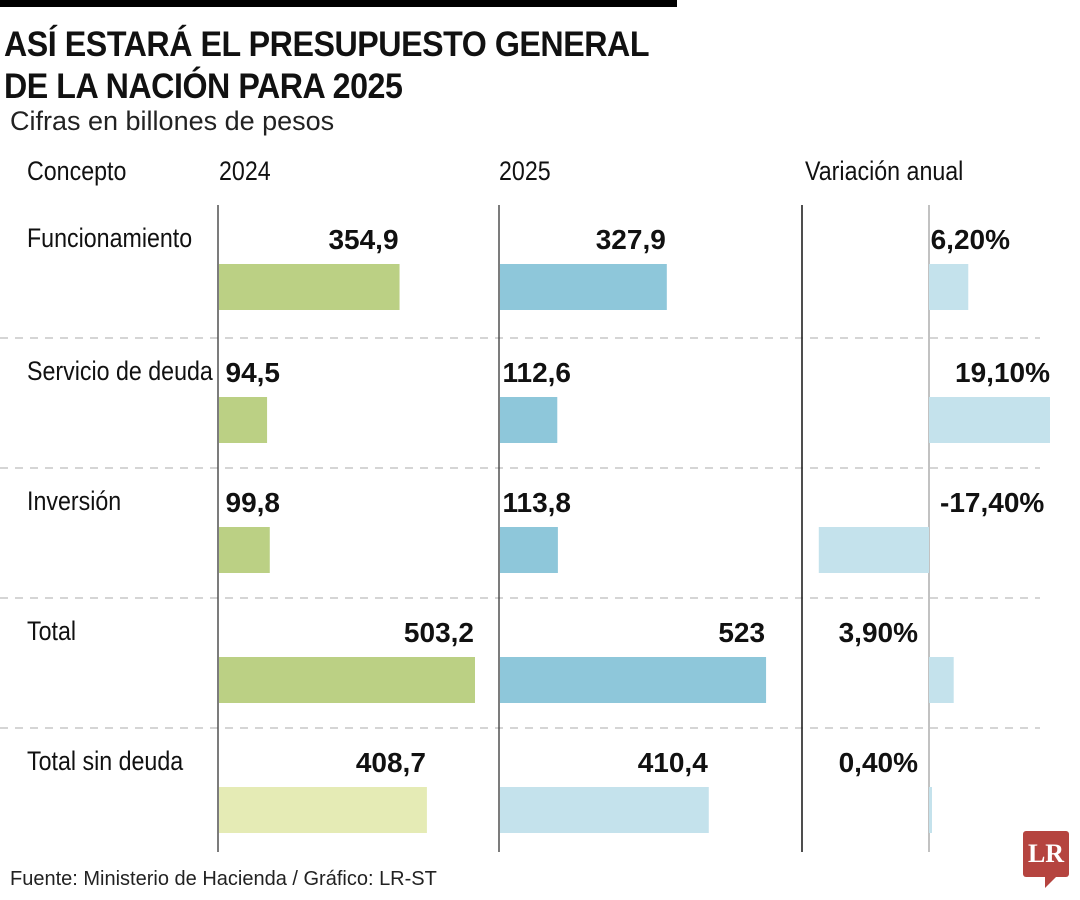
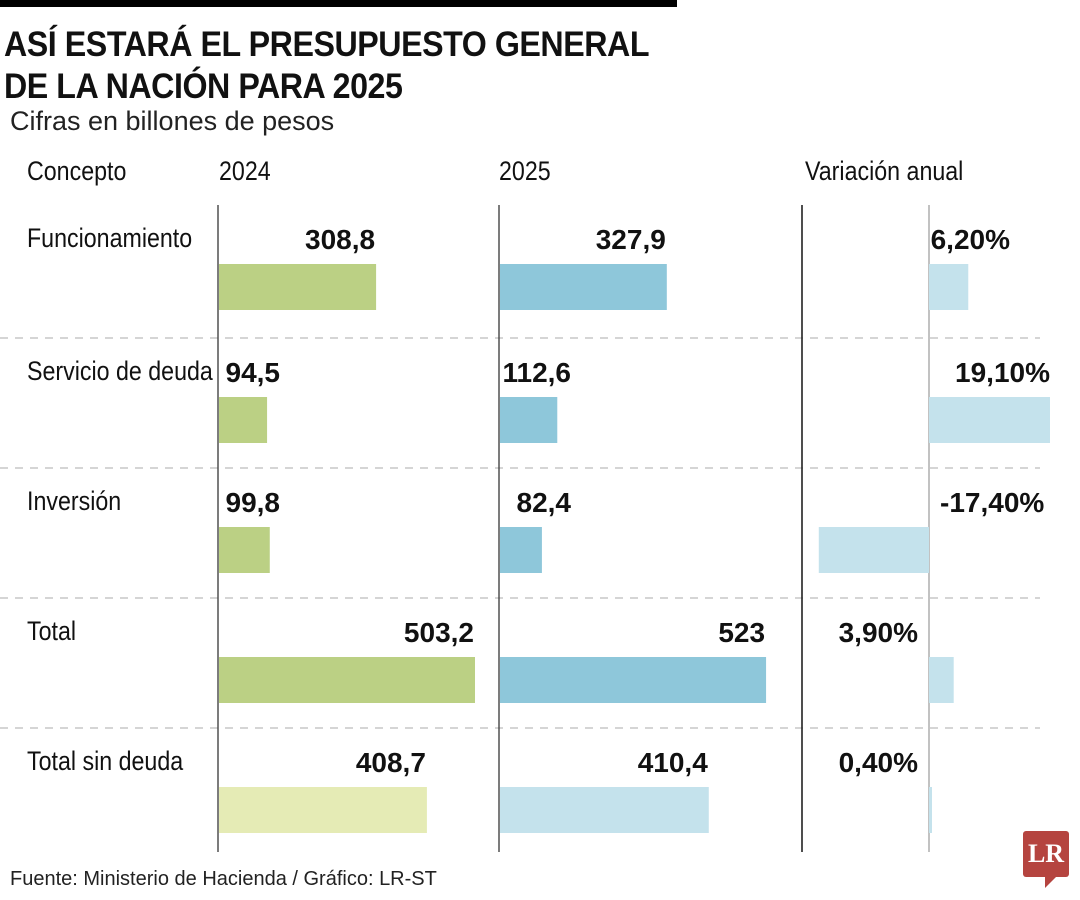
2024/Funcionamiento: 354,9 -> 308,8
2025/Inversión: 113,8 -> 82,4
